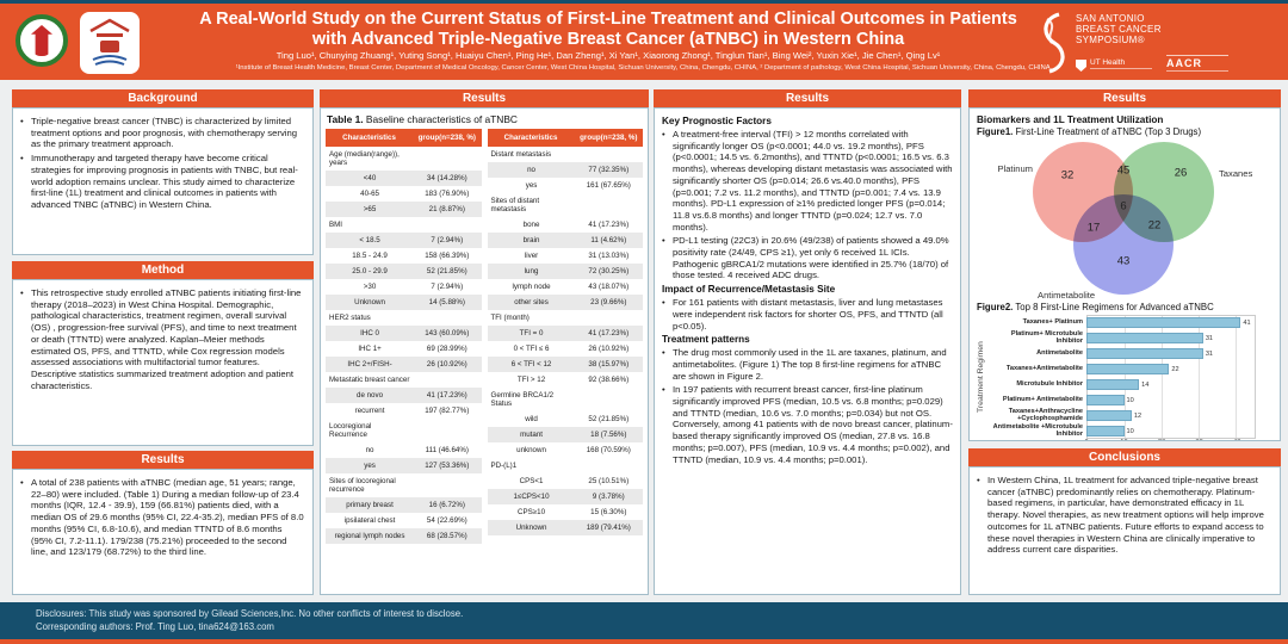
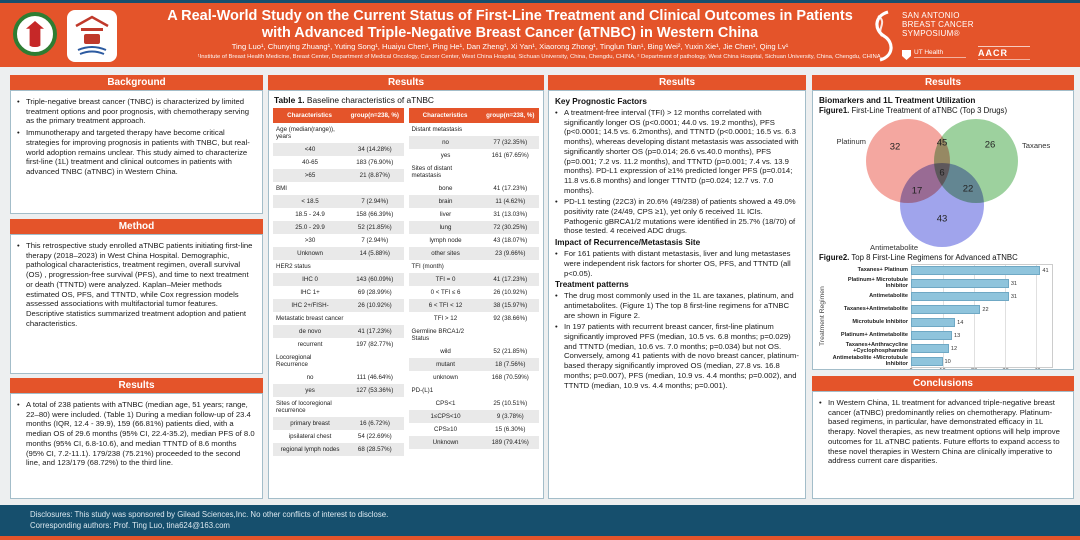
Figure2. Top 8 First-Line Regimens for Advanced aTNBC/Platinum+ Antimetabolite: 10 -> 13
